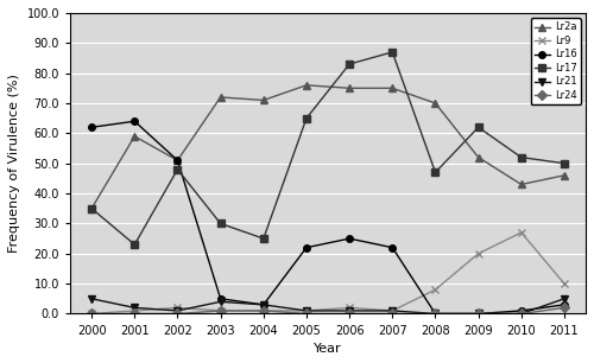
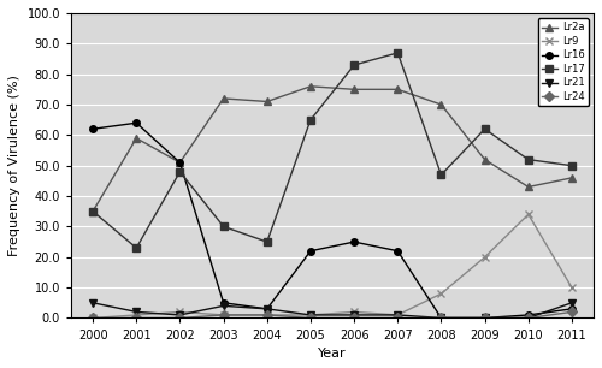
Lr9/2010: 27 -> 34
